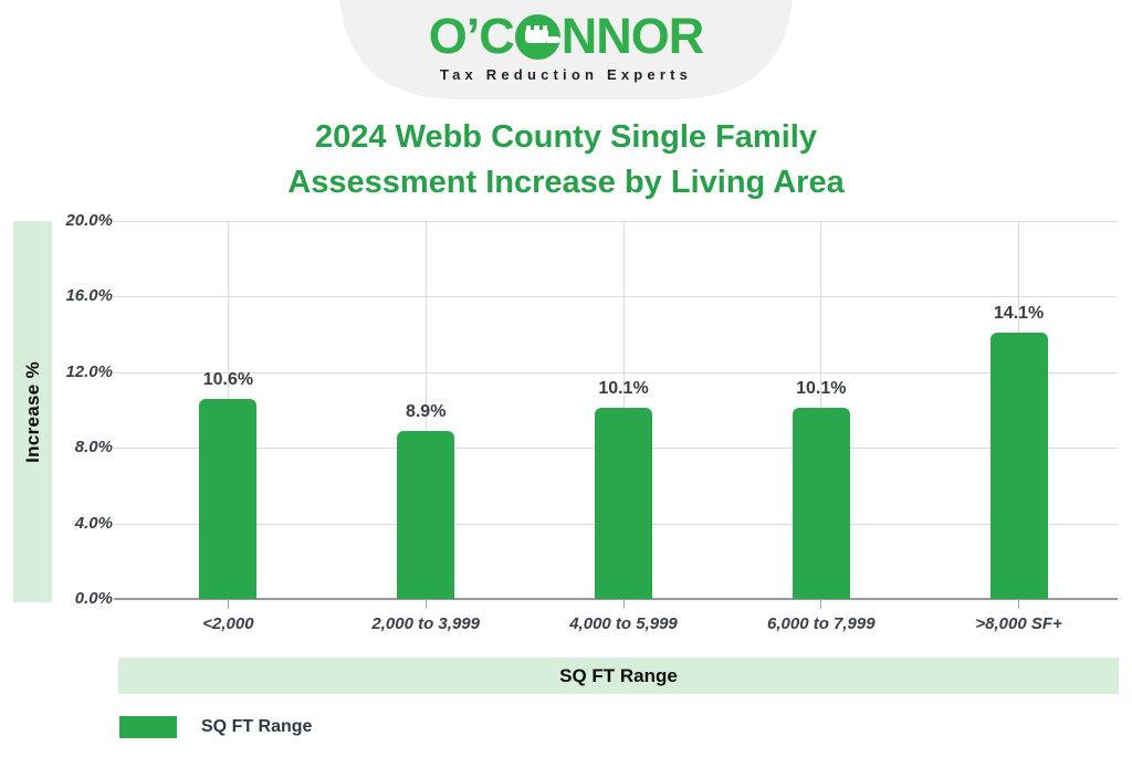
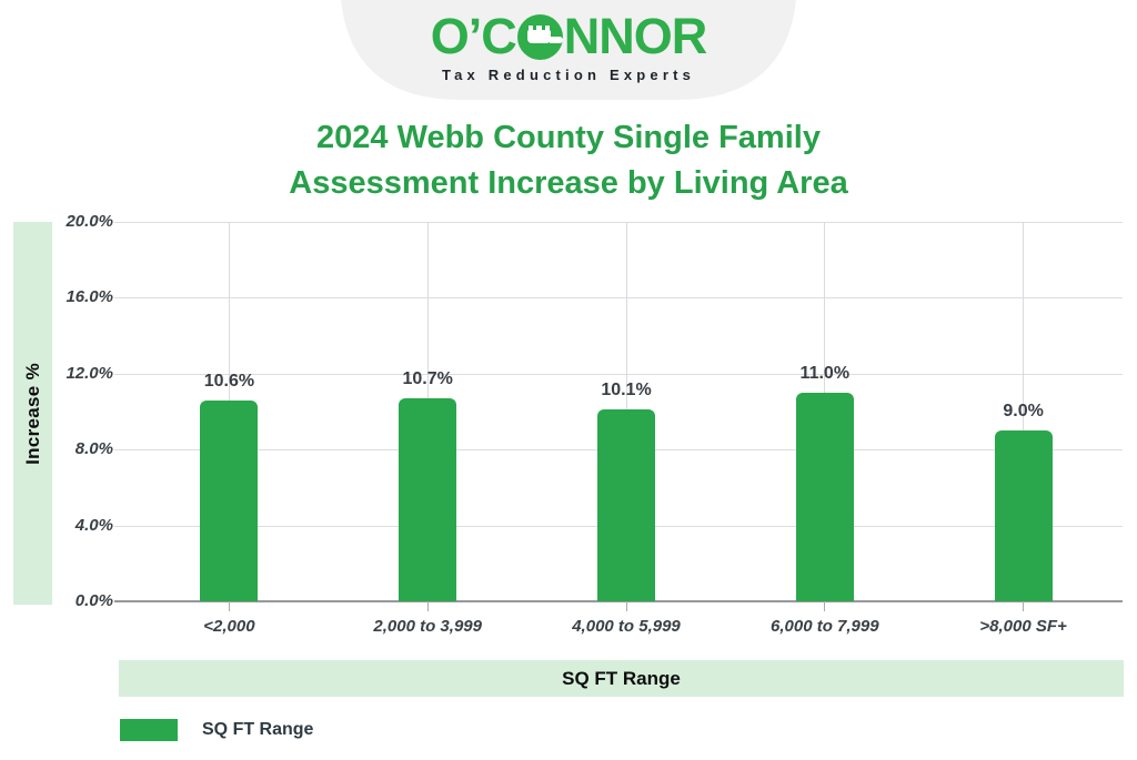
2,000 to 3,999: 8.9% -> 10.7%
6,000 to 7,999: 10.1% -> 11.0%
>8,000 SF+: 14.1% -> 9.0%
